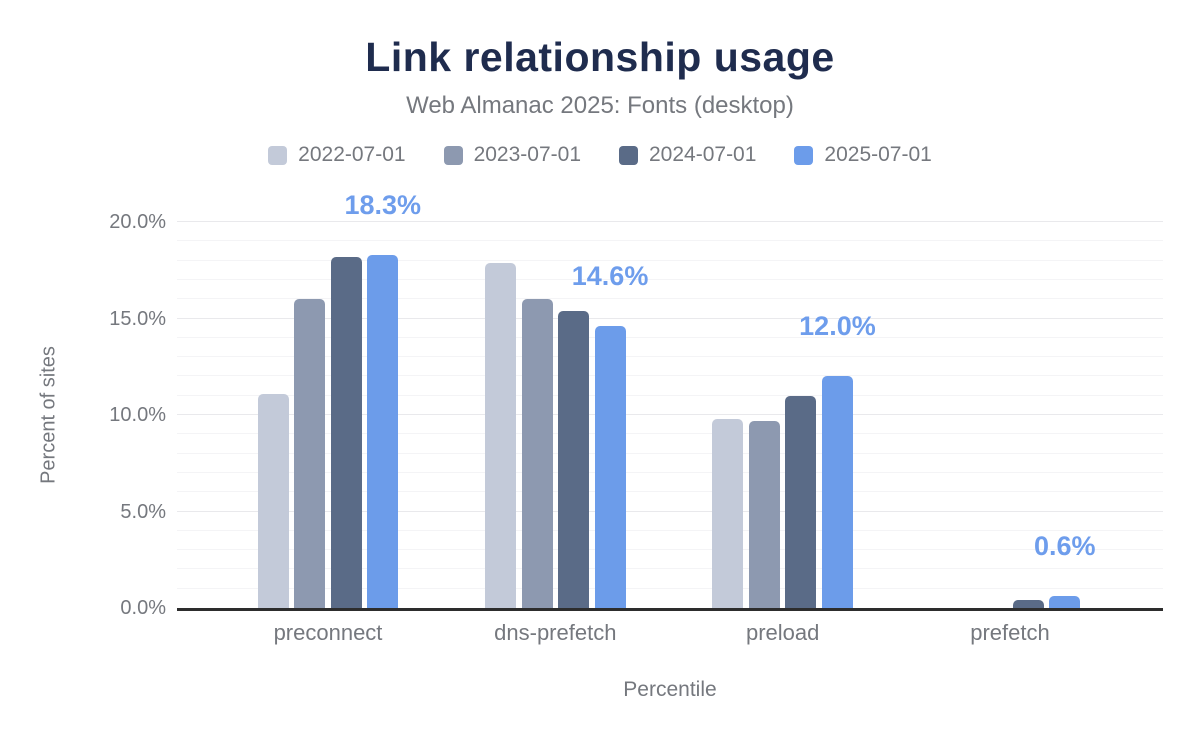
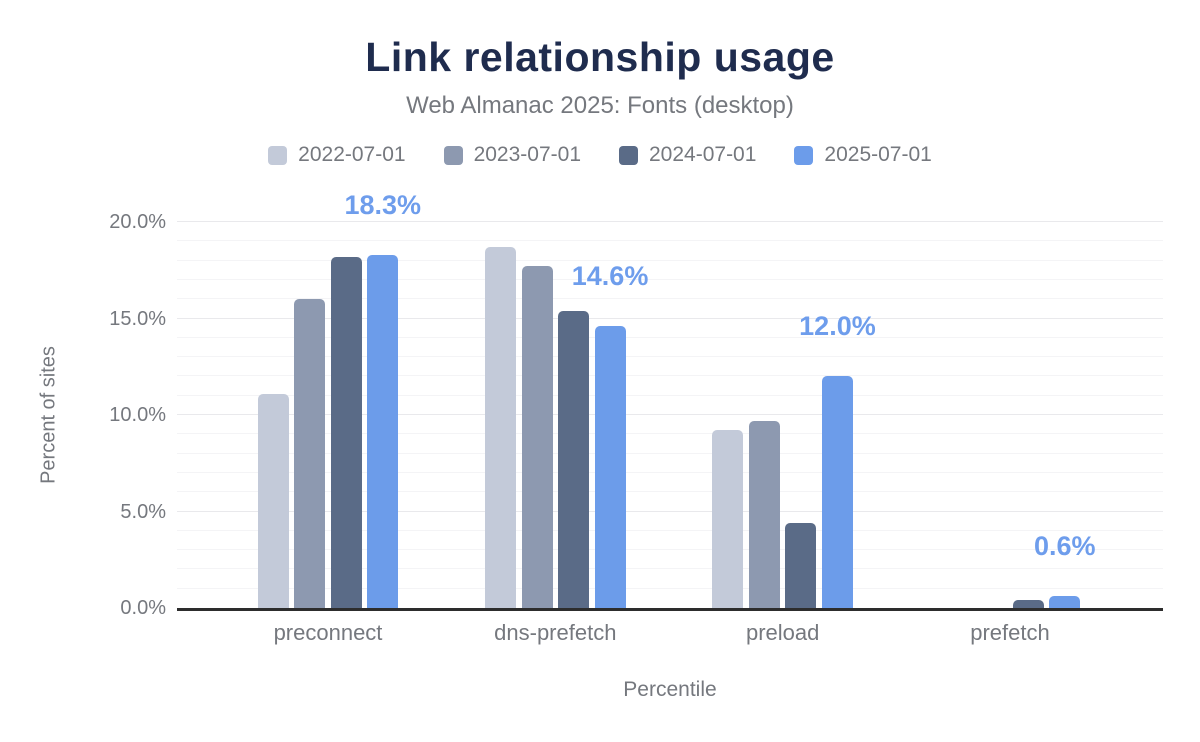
2022-07-01/dns-prefetch: 17.9% -> 18.7%
2023-07-01/dns-prefetch: 16.0% -> 17.7%
2022-07-01/preload: 9.8% -> 9.2%
2024-07-01/preload: 11.0% -> 4.4%
